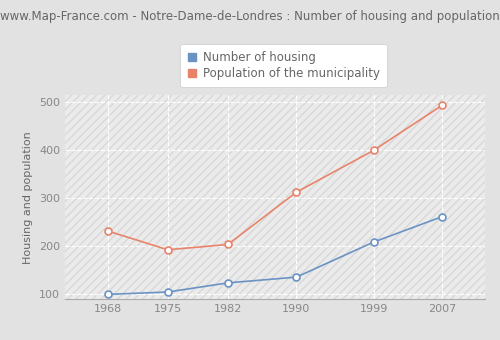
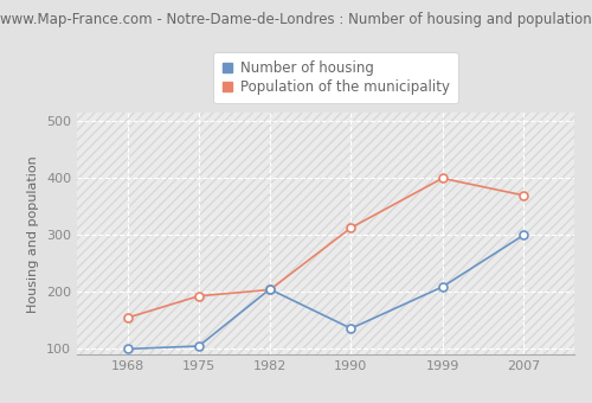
Population of the municipality/1968: 232 -> 155
Number of housing/1982: 124 -> 205
Number of housing/2007: 262 -> 300
Population of the municipality/2007: 494 -> 370
